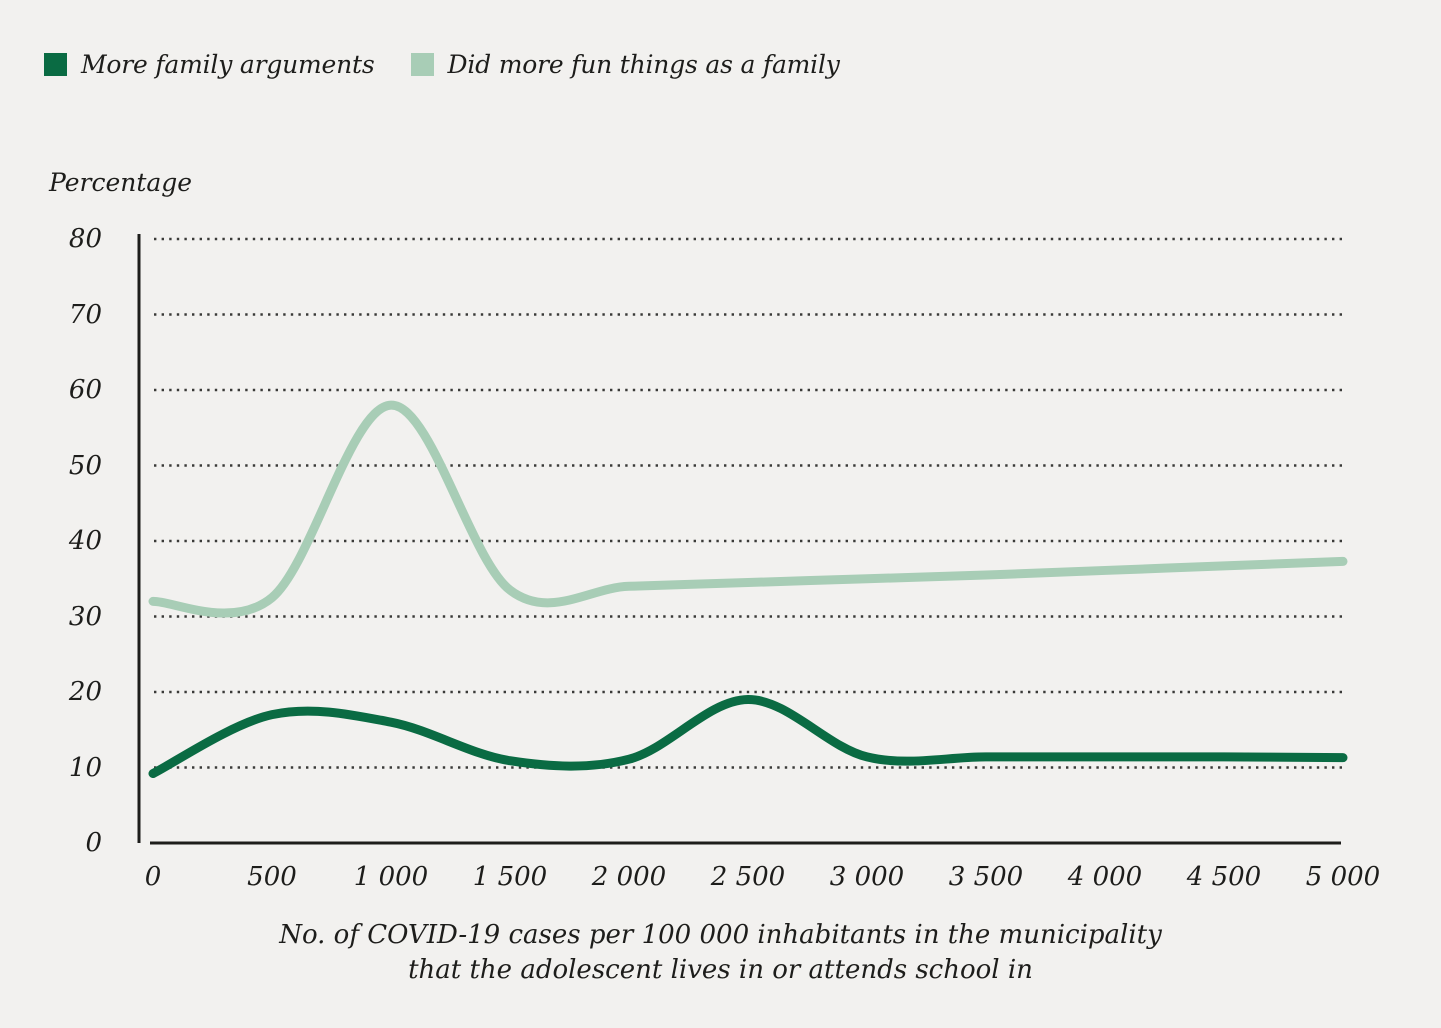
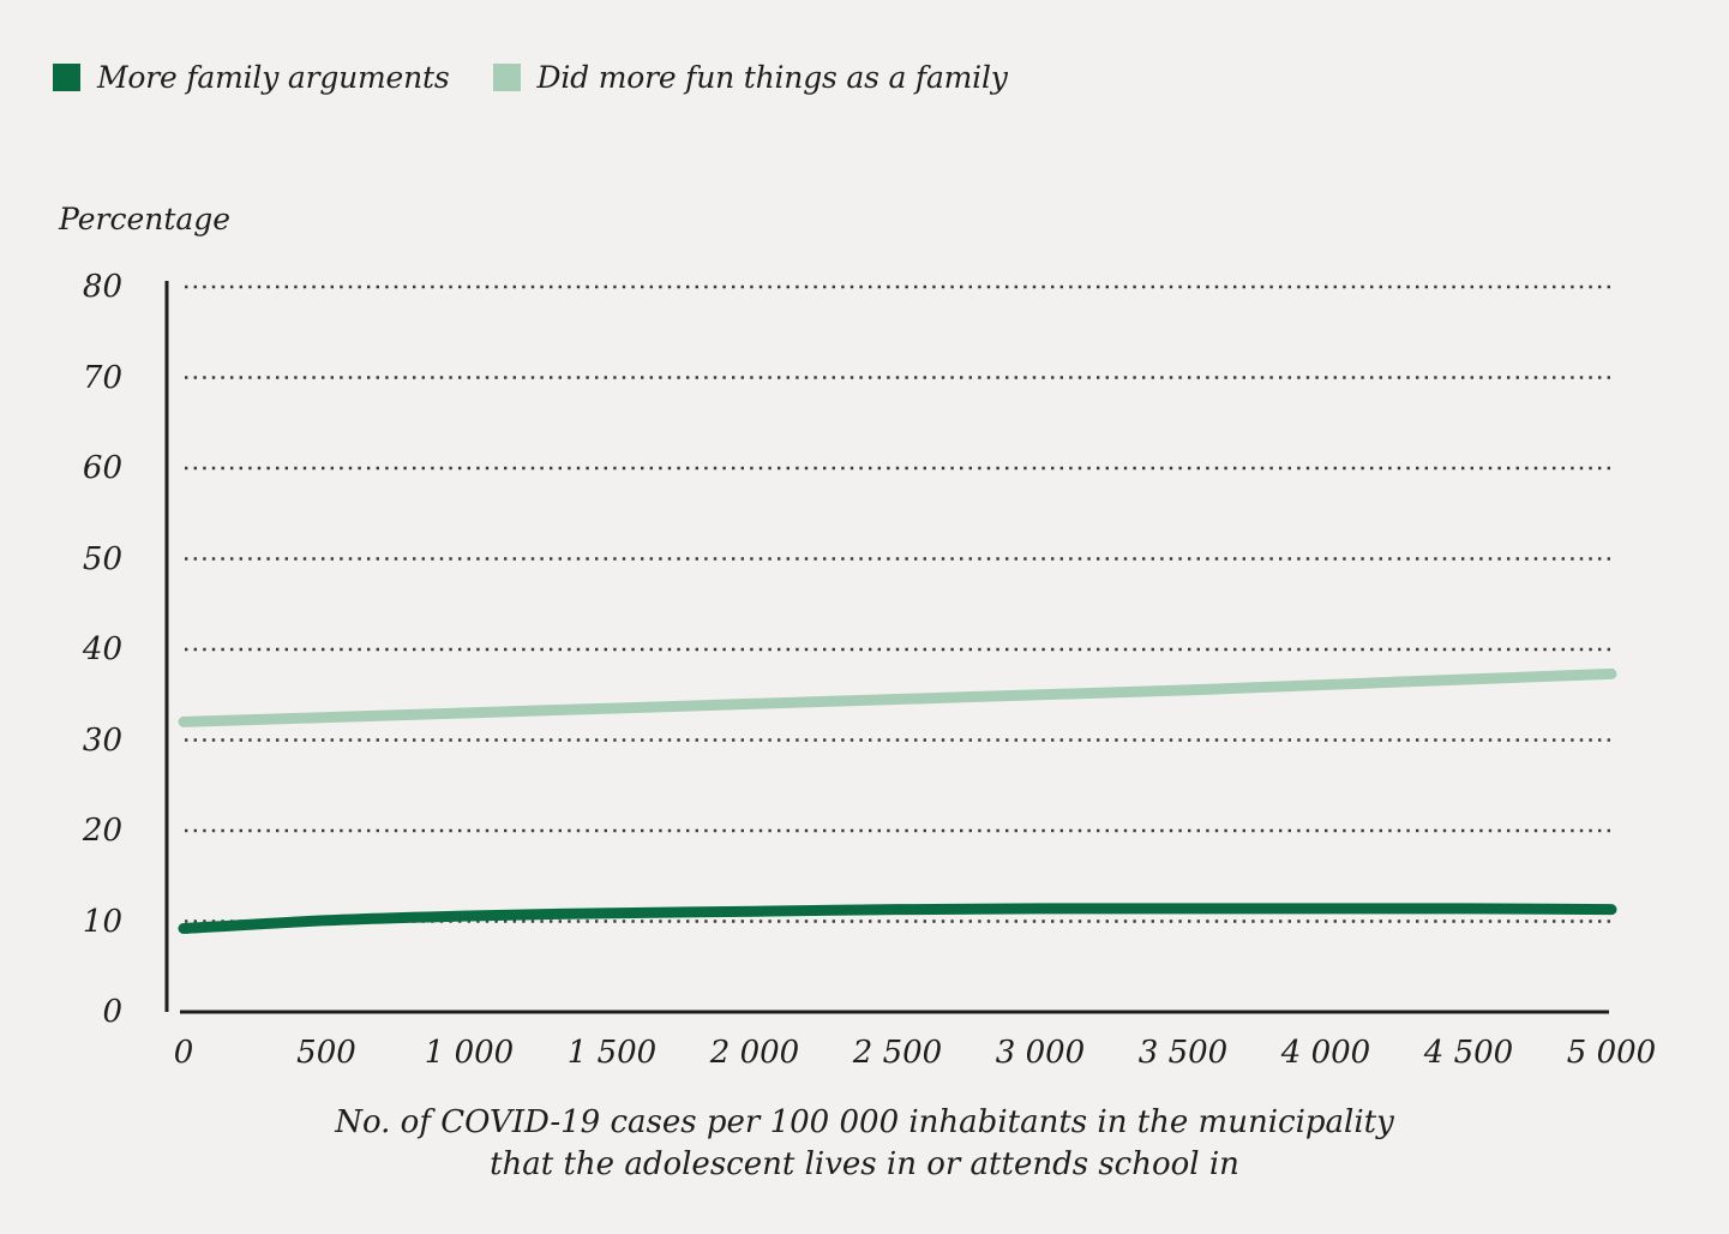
More family arguments/500: 17 -> 10
More family arguments/1000: 16 -> 11
Did more fun things as a family/1000: 58 -> 33
More family arguments/2500: 19 -> 11
